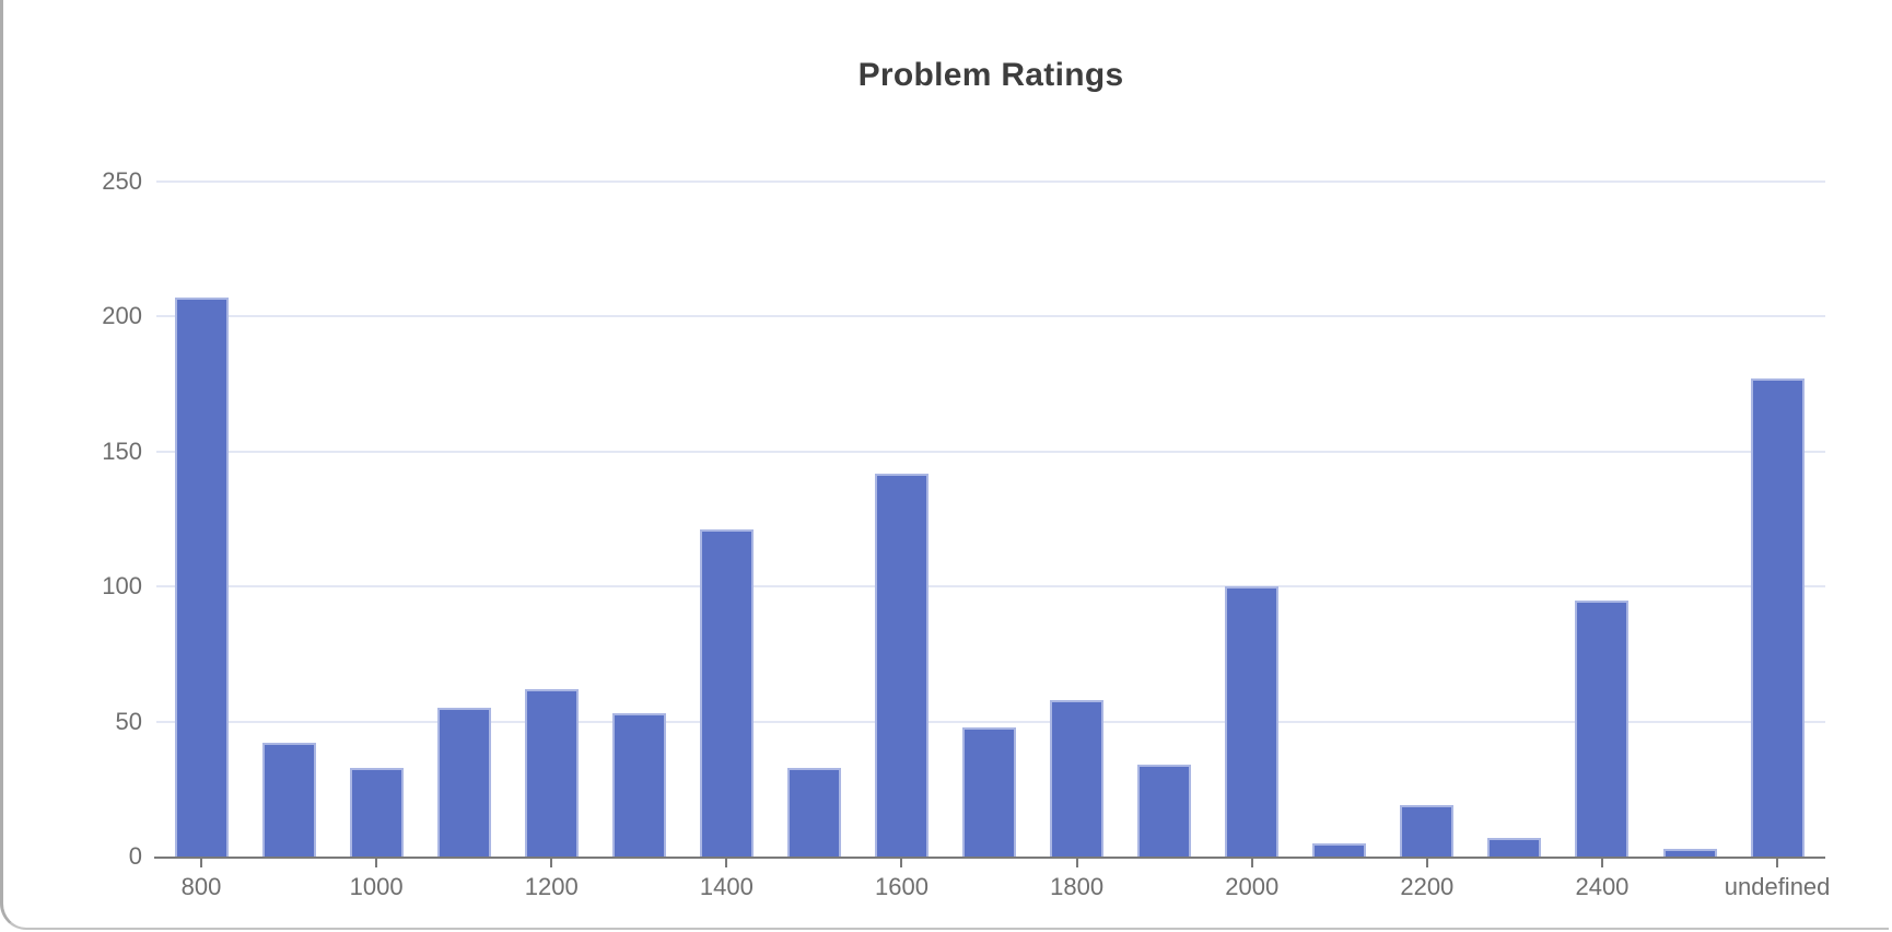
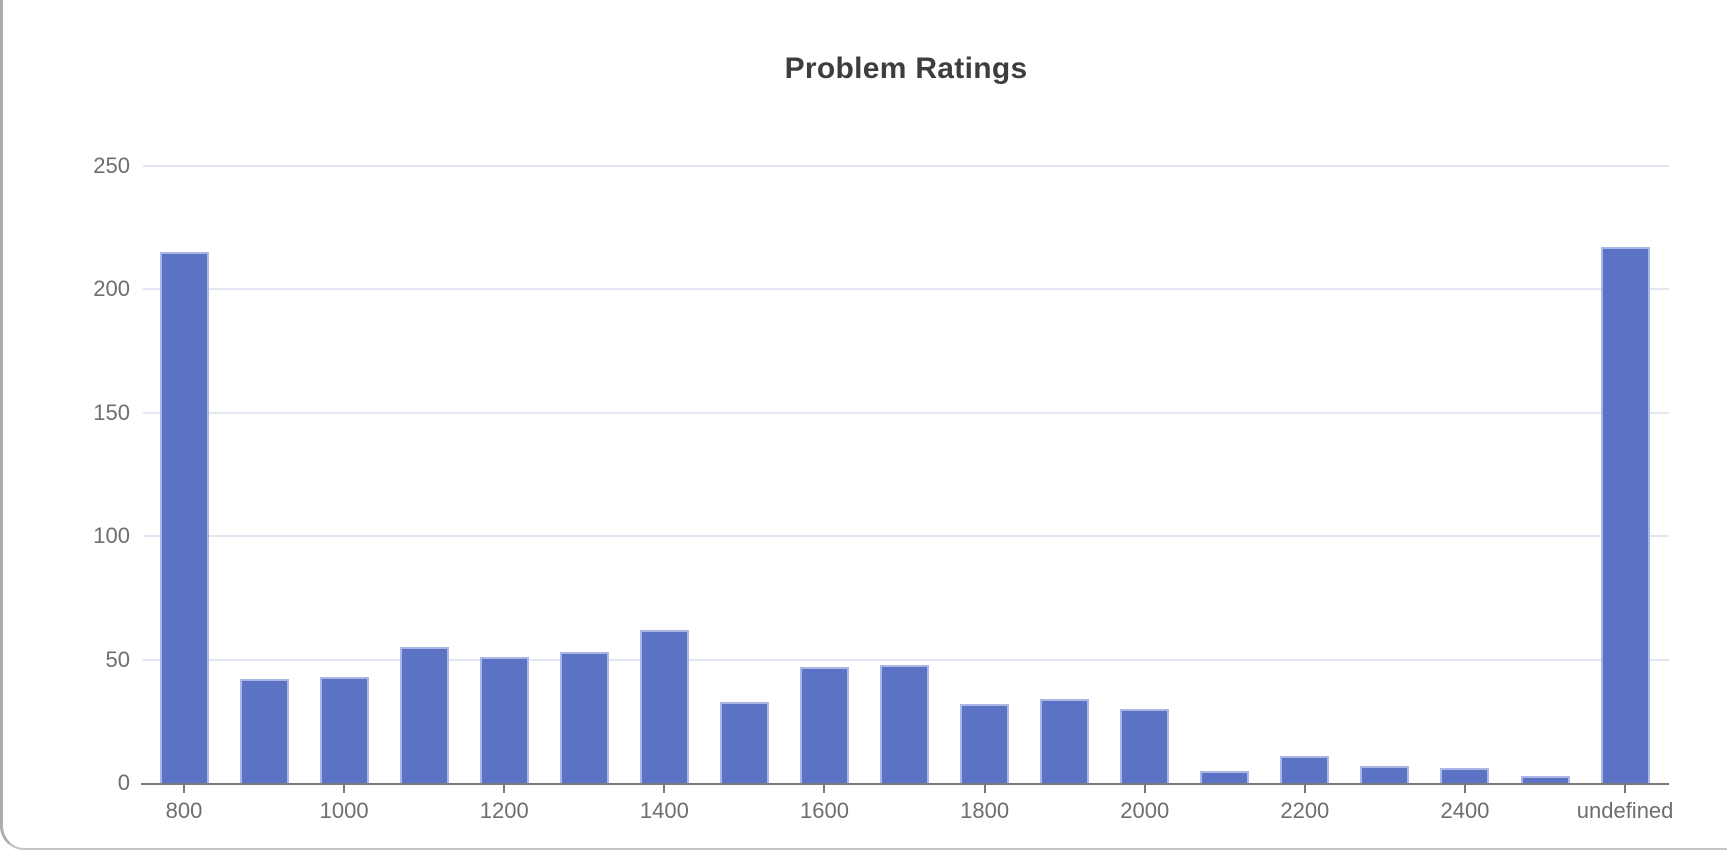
800: 207 -> 215
1000: 33 -> 43
1200: 62 -> 51
1400: 121 -> 62
1600: 142 -> 47
1800: 58 -> 32
2000: 100 -> 30
2200: 19 -> 11
2400: 95 -> 6
undefined: 177 -> 217
